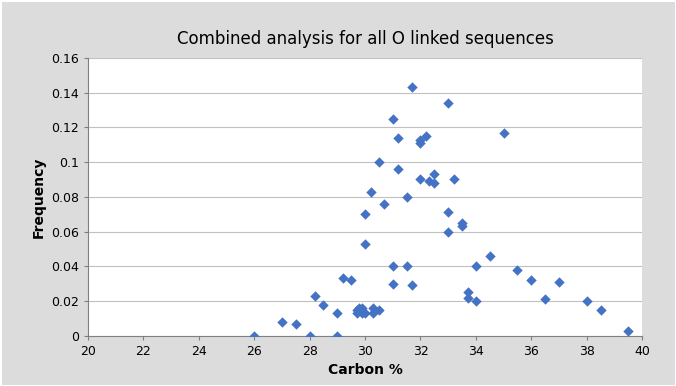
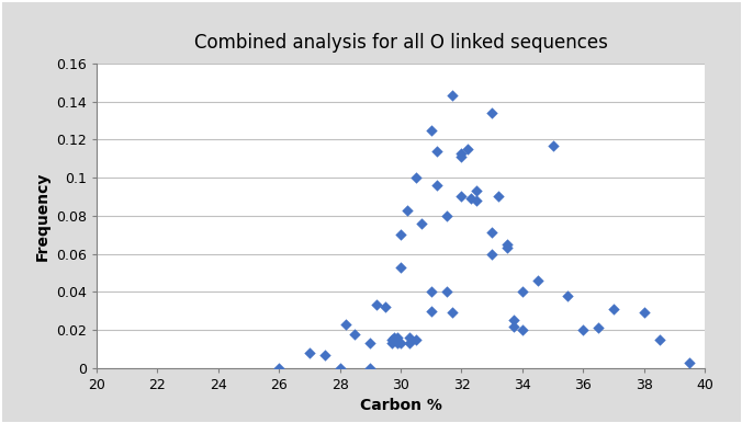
36: 0.032 -> 0.020
38: 0.020 -> 0.029
